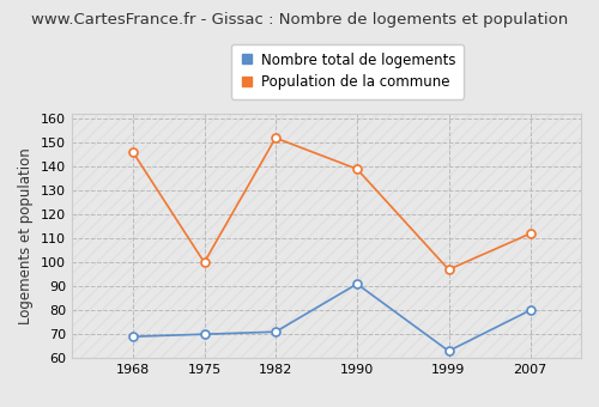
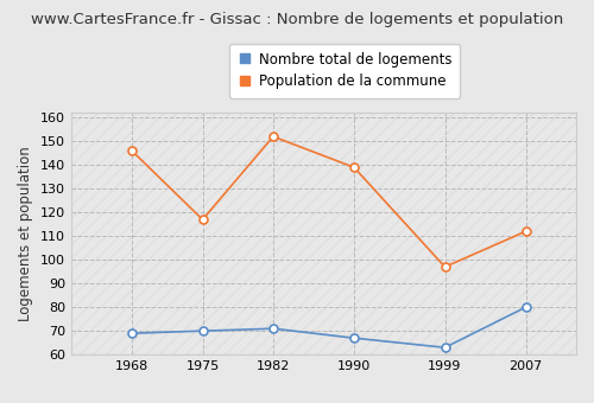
Population de la commune/1975: 100 -> 117
Nombre total de logements/1990: 91 -> 67
